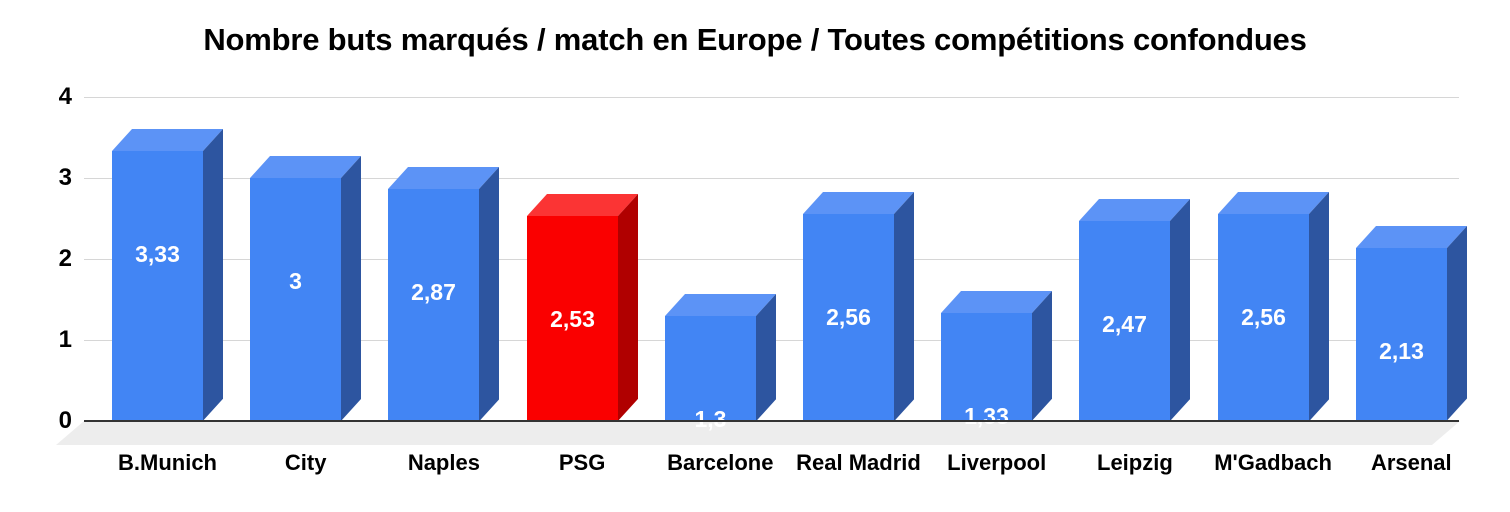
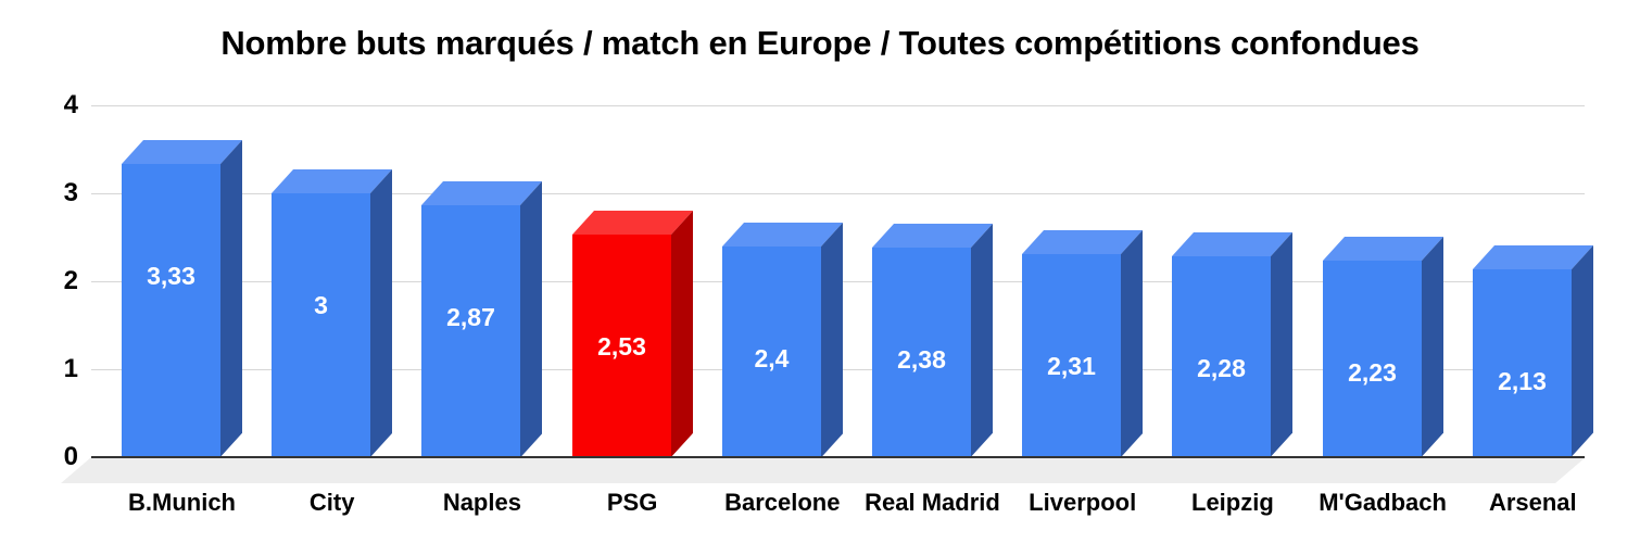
Barcelone: 1,3 -> 2,4
Real Madrid: 2,56 -> 2,38
Liverpool: 1,33 -> 2,31
Leipzig: 2,47 -> 2,28
M'Gadbach: 2,56 -> 2,23
